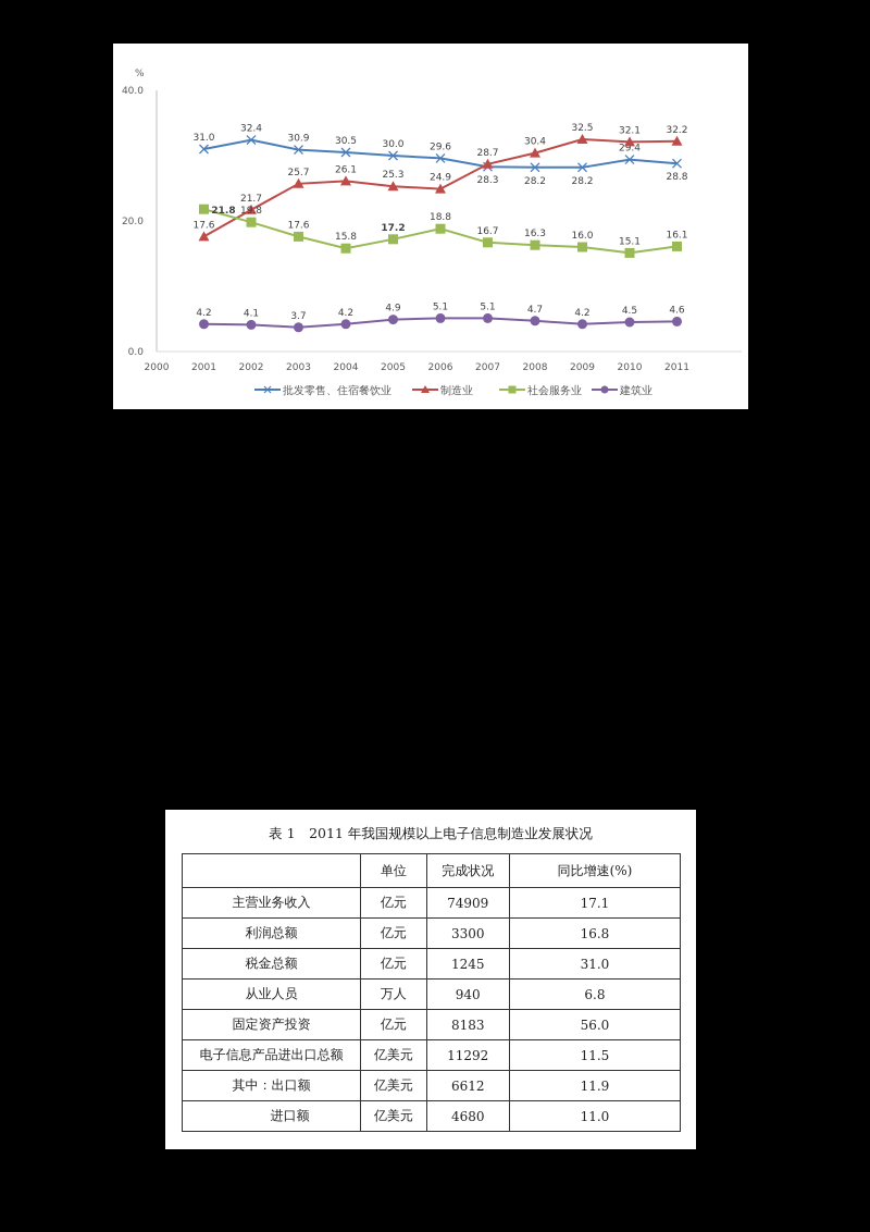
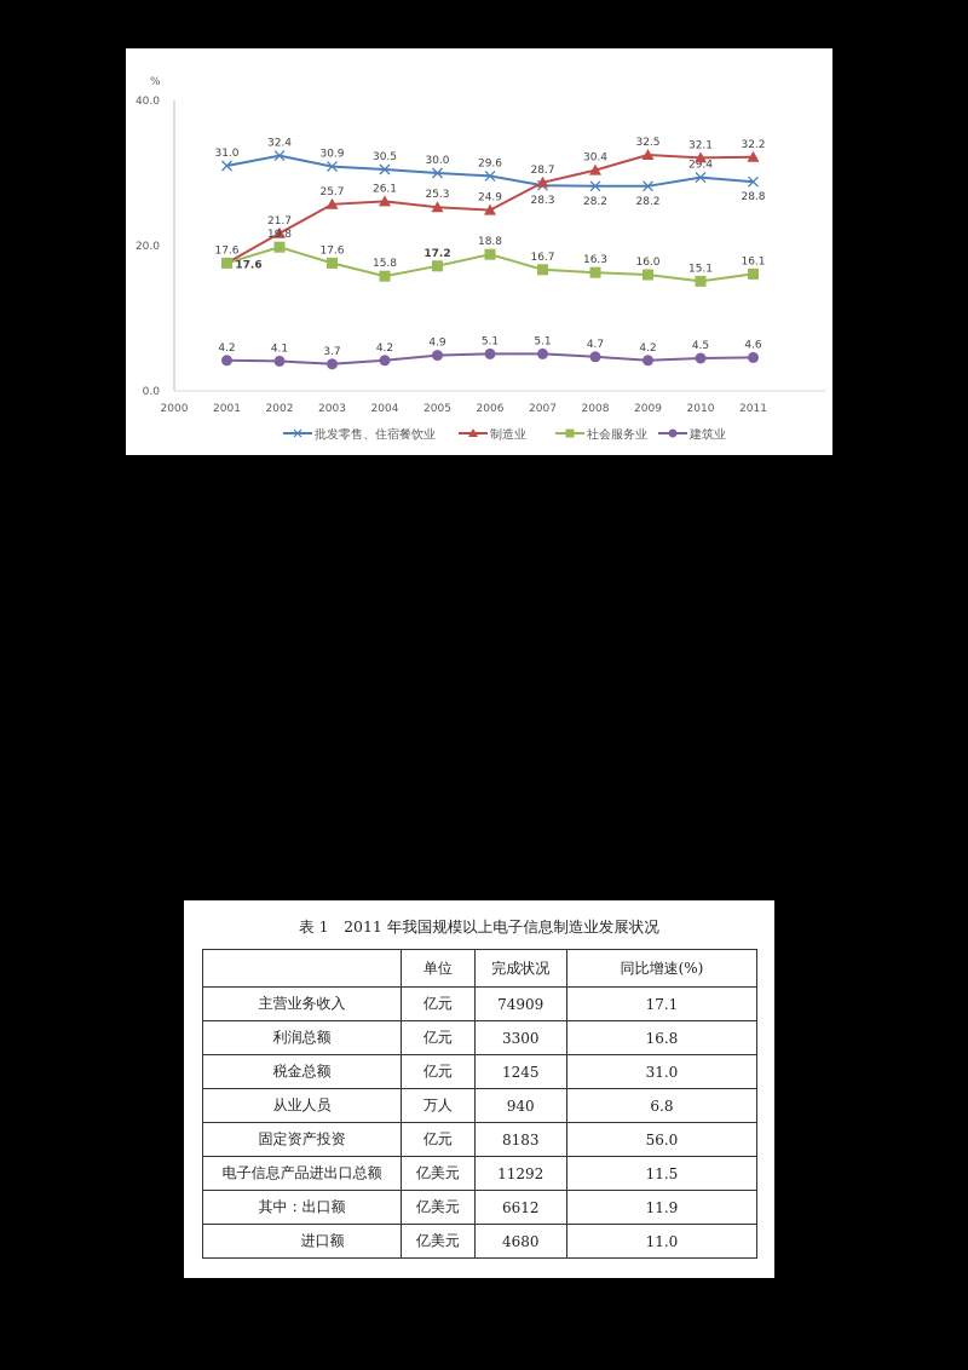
社会服务业/2001: 21.8 -> 17.6
